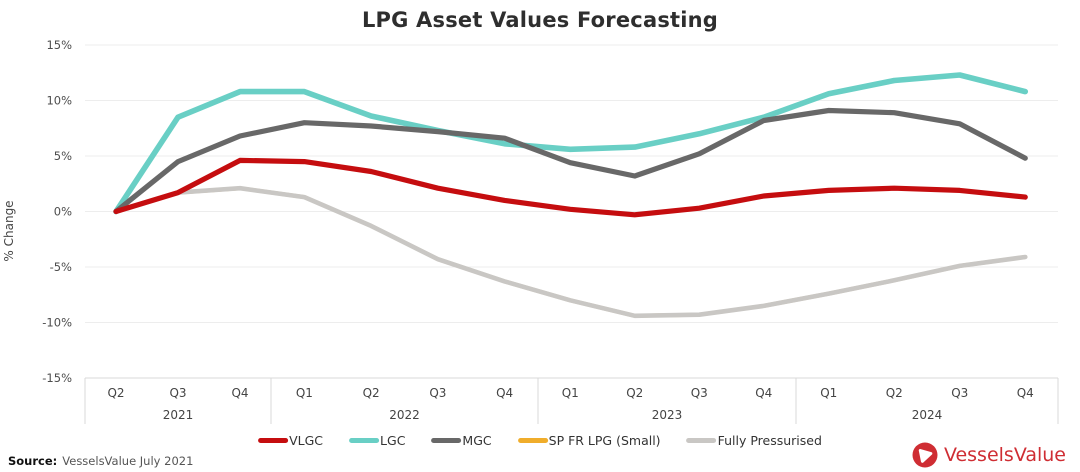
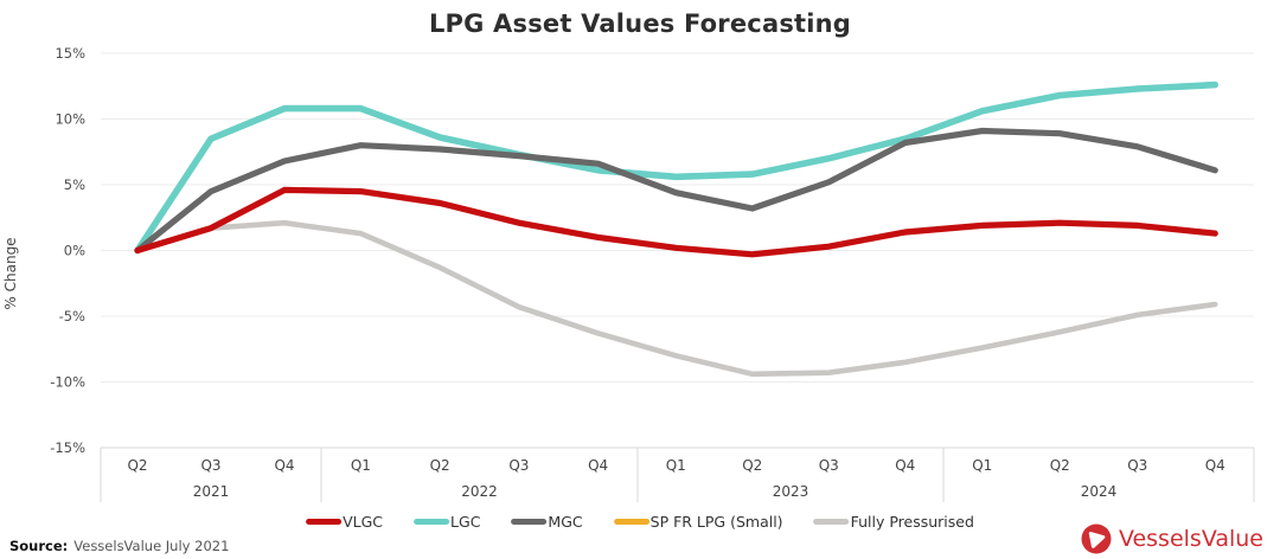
LGC/Q4 2024: 10.8% -> 12.6%
MGC/Q4 2024: 4.8% -> 6.1%
